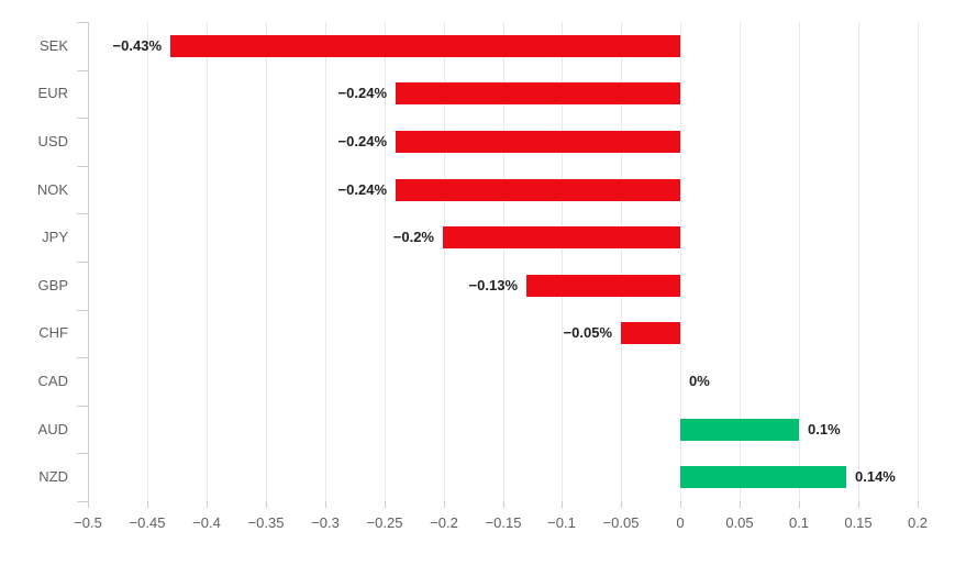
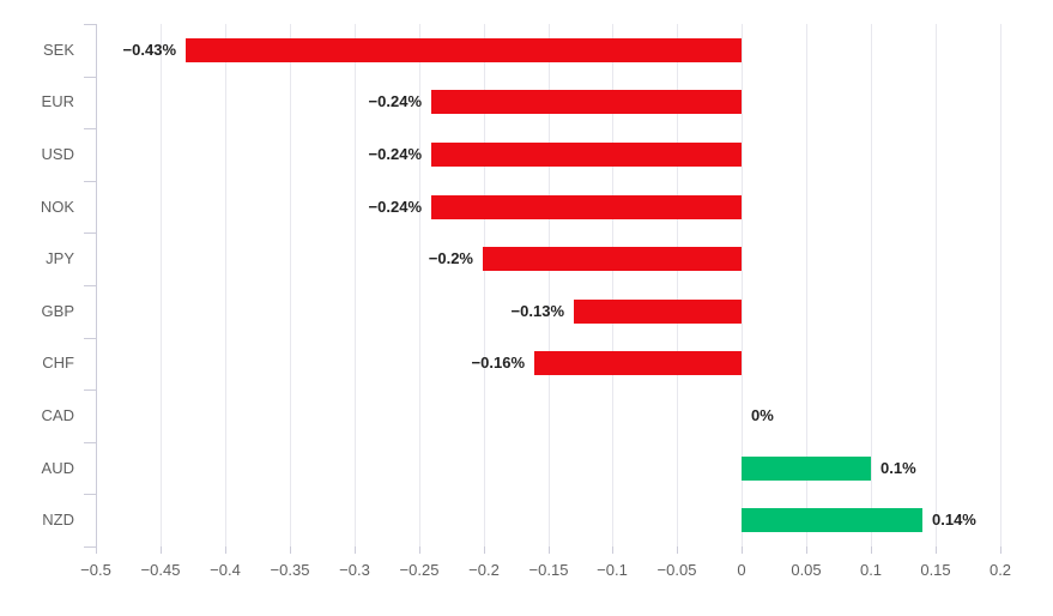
CHF: −0.05% -> −0.16%
